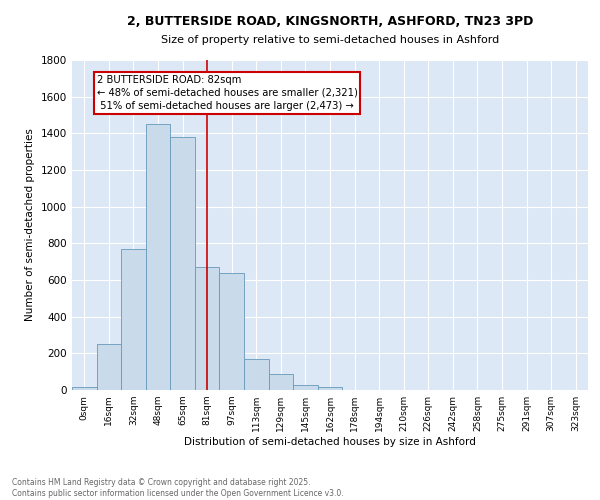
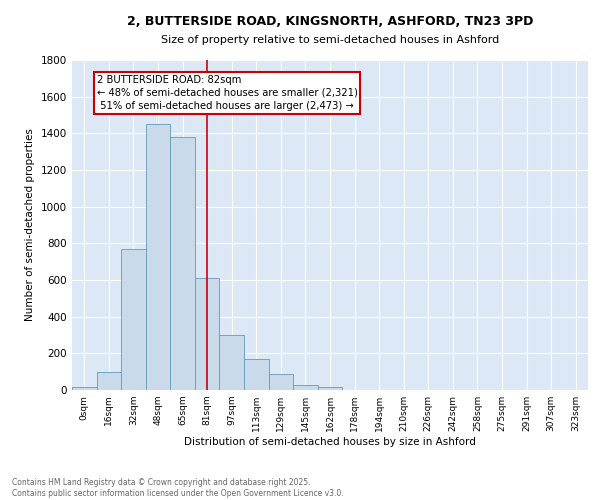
16sqm: 250 -> 100
81sqm: 670 -> 610
97sqm: 640 -> 300
